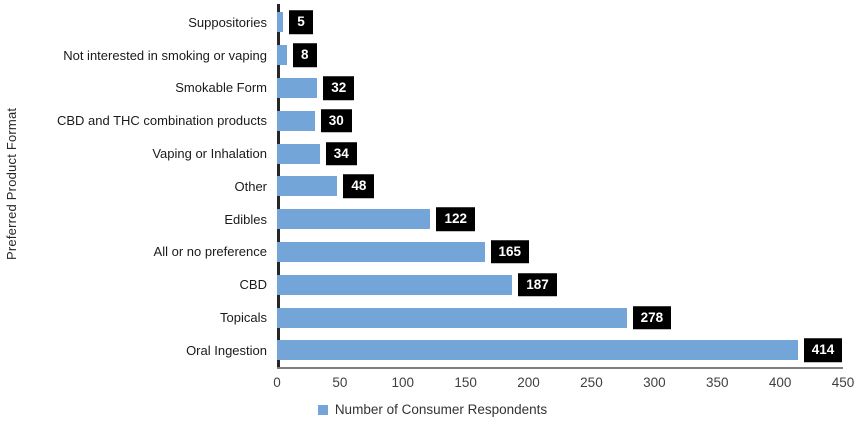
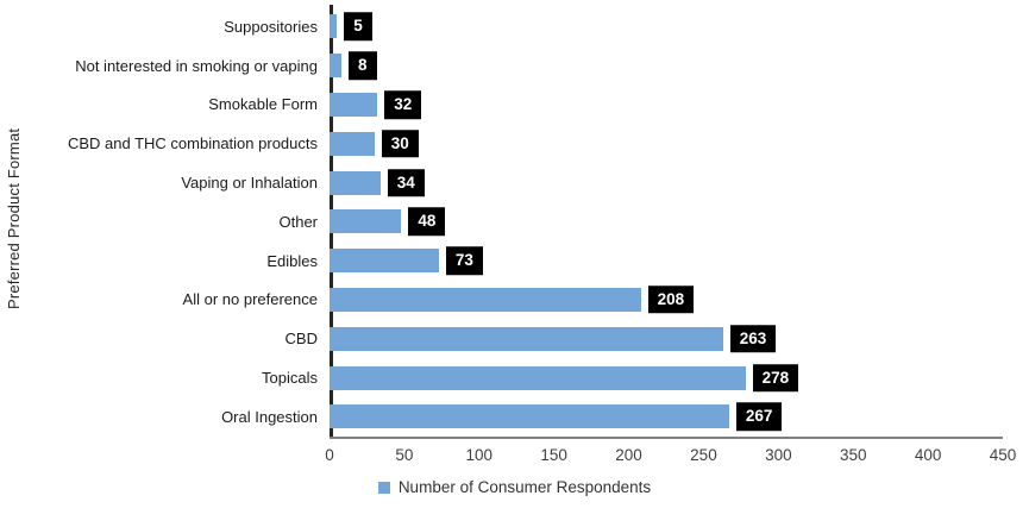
Edibles: 122 -> 73
All or no preference: 165 -> 208
CBD: 187 -> 263
Oral Ingestion: 414 -> 267
